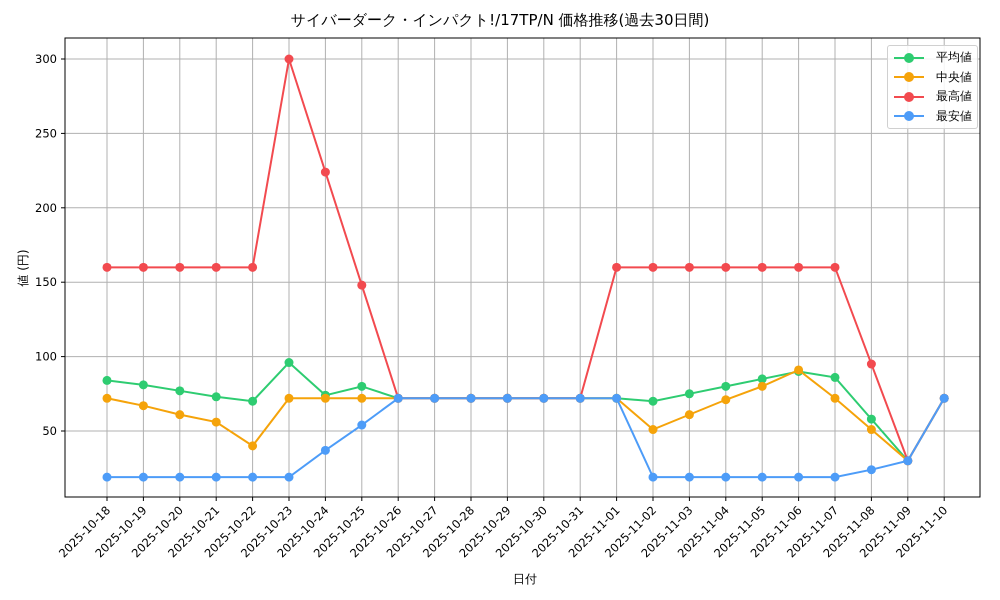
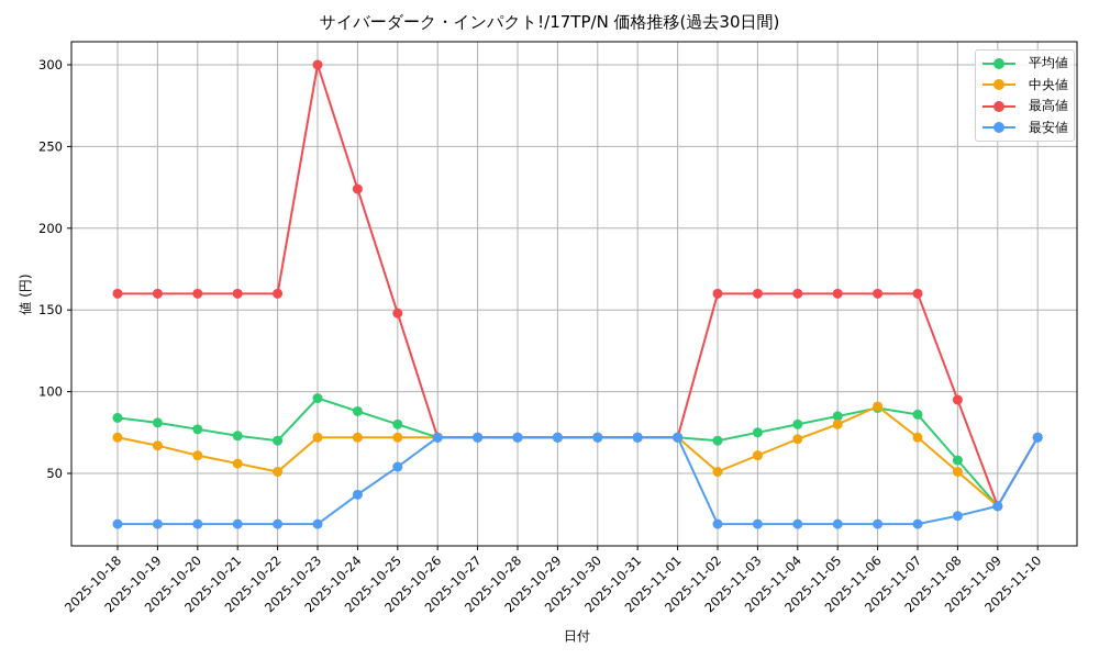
中央値/2025-10-22: 40 -> 51
平均値/2025-10-24: 74 -> 88
最高値/2025-11-01: 160 -> 72
